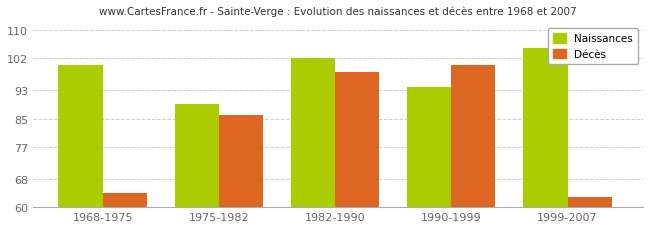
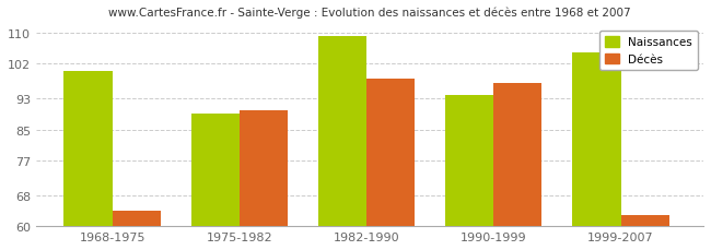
Décès/1975-1982: 86 -> 90
Naissances/1982-1990: 102 -> 109
Décès/1990-1999: 100 -> 97
